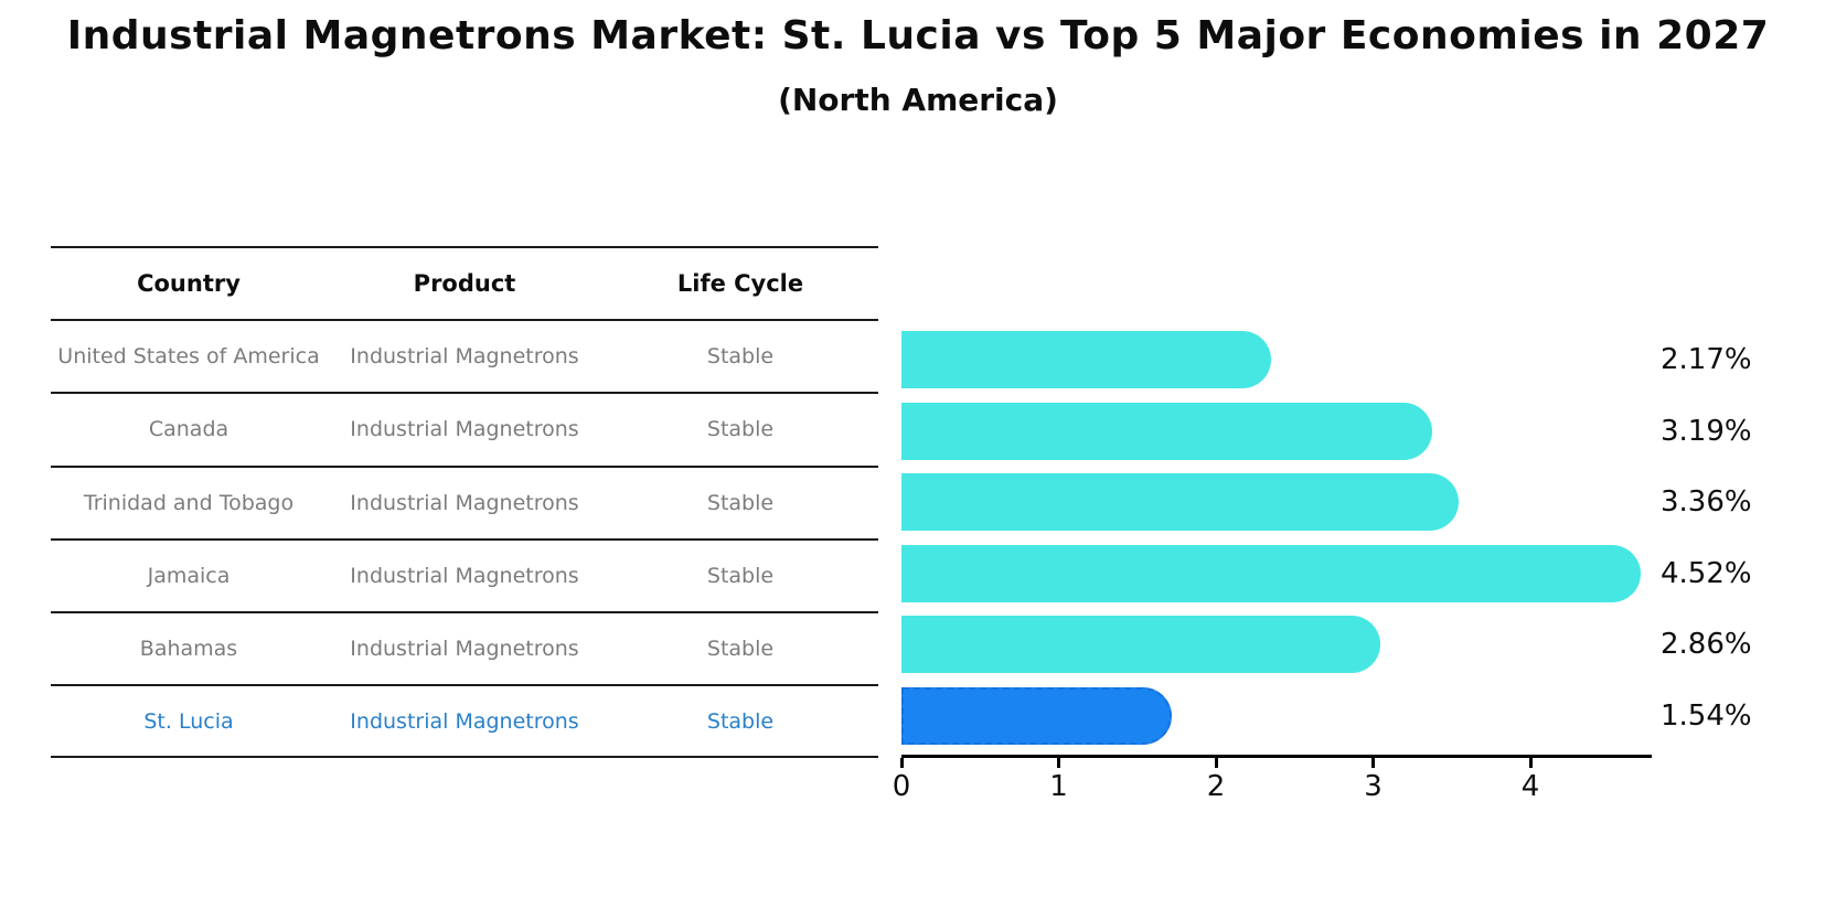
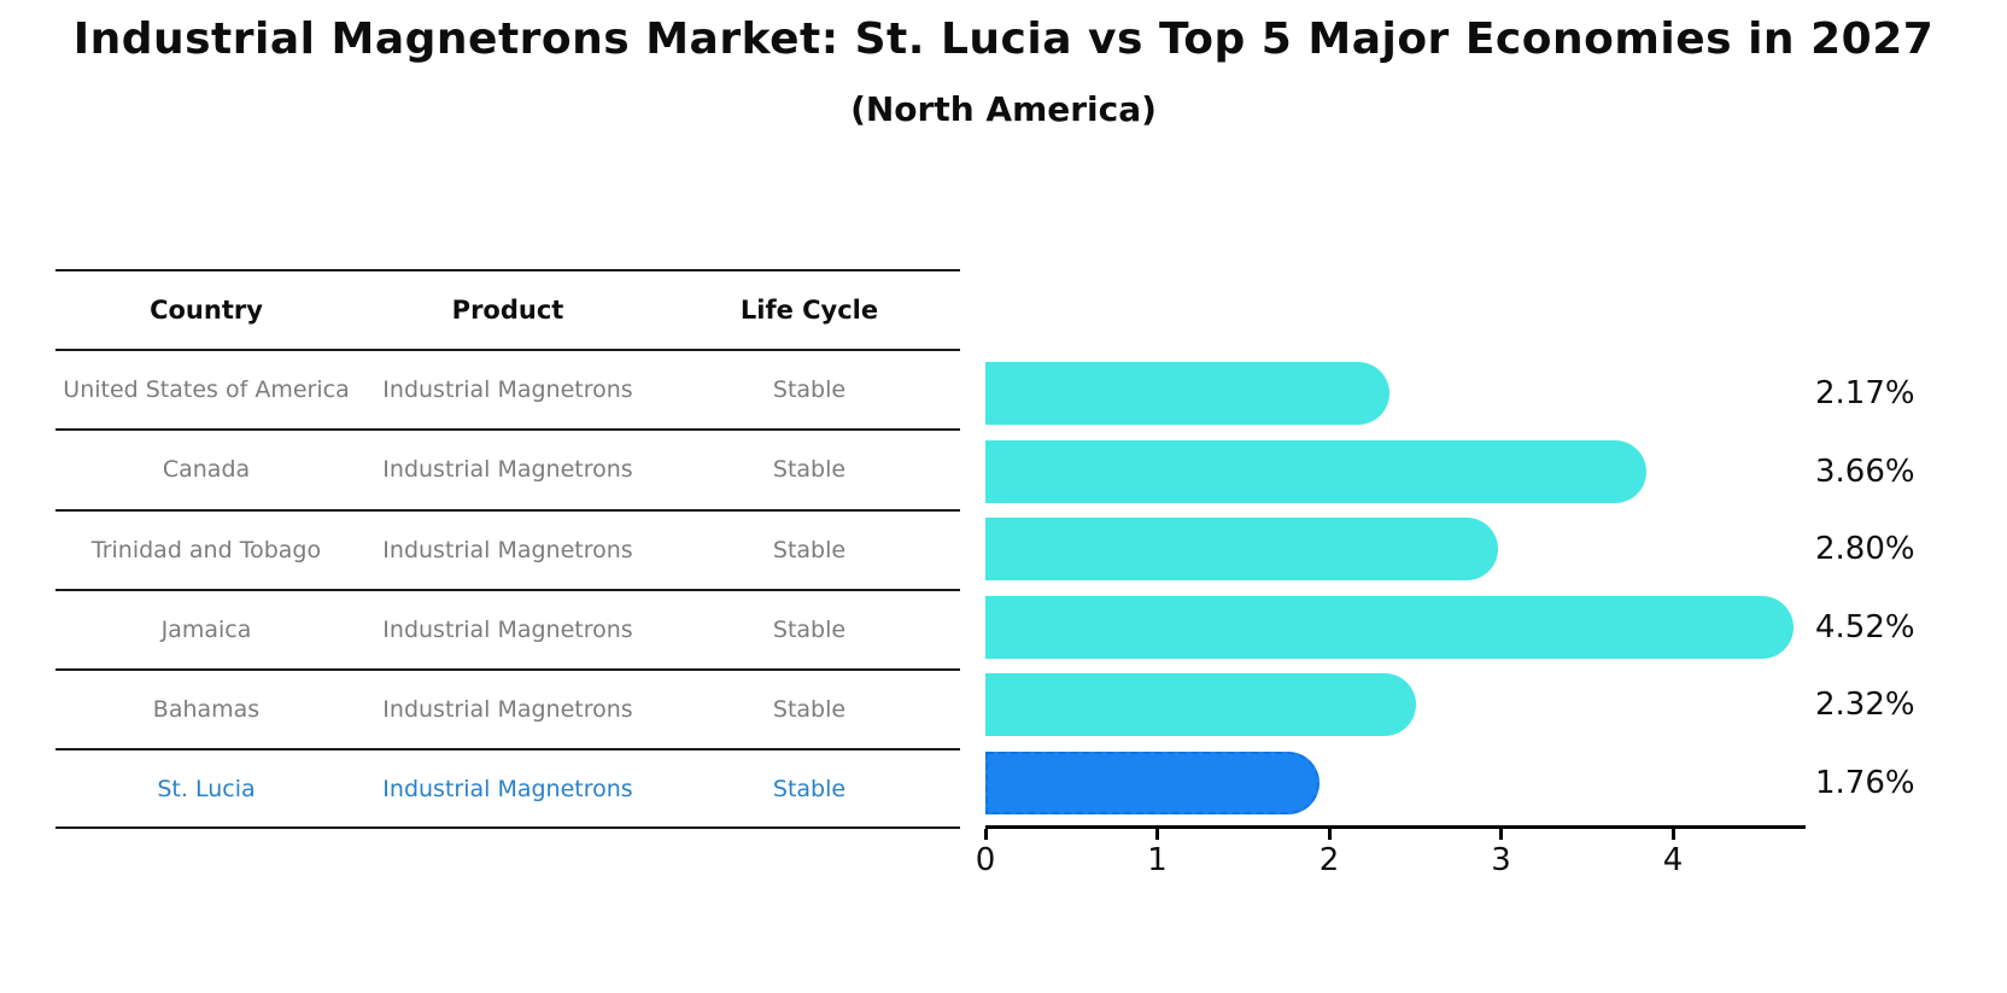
Canada: 3.19% -> 3.66%
Trinidad and Tobago: 3.36% -> 2.80%
Bahamas: 2.86% -> 2.32%
St. Lucia: 1.54% -> 1.76%
